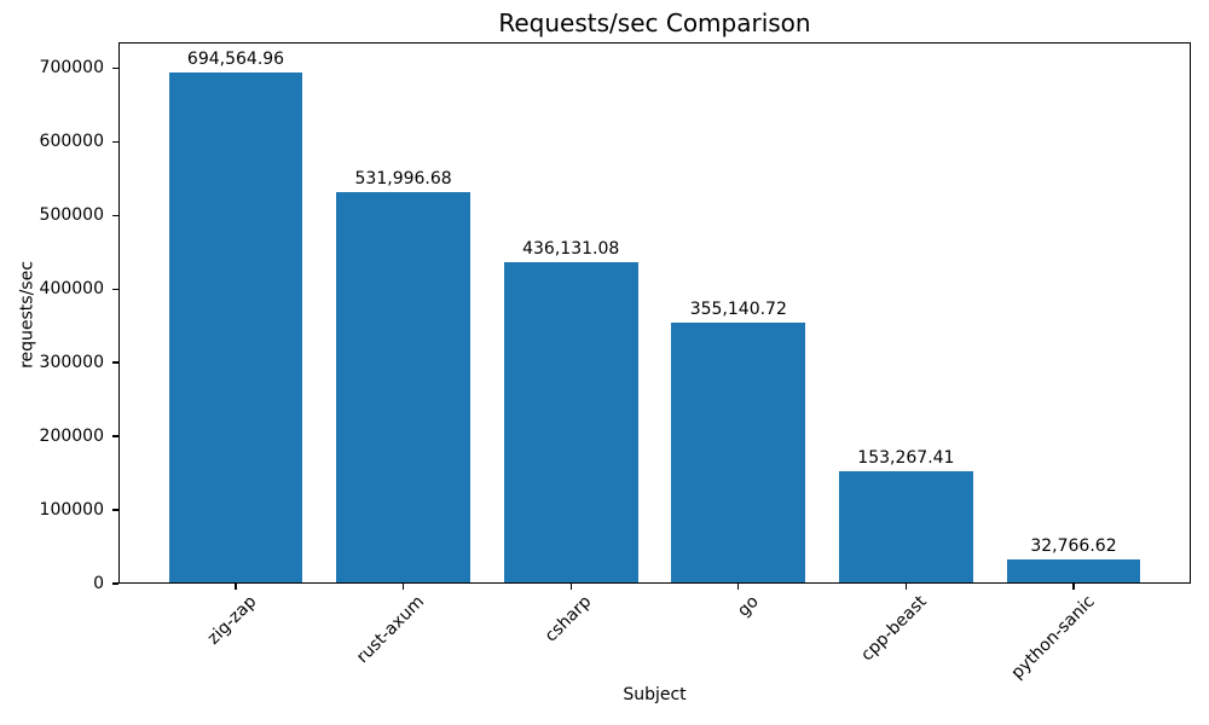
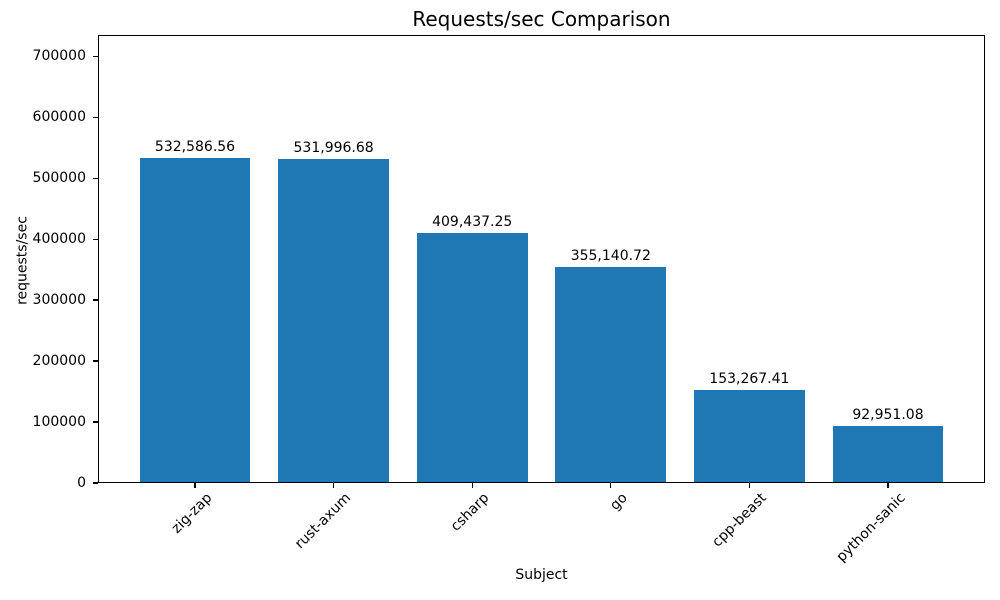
zig-zap: 694,564.96 -> 532,586.56
csharp: 436,131.08 -> 409,437.25
python-sanic: 32,766.62 -> 92,951.08
